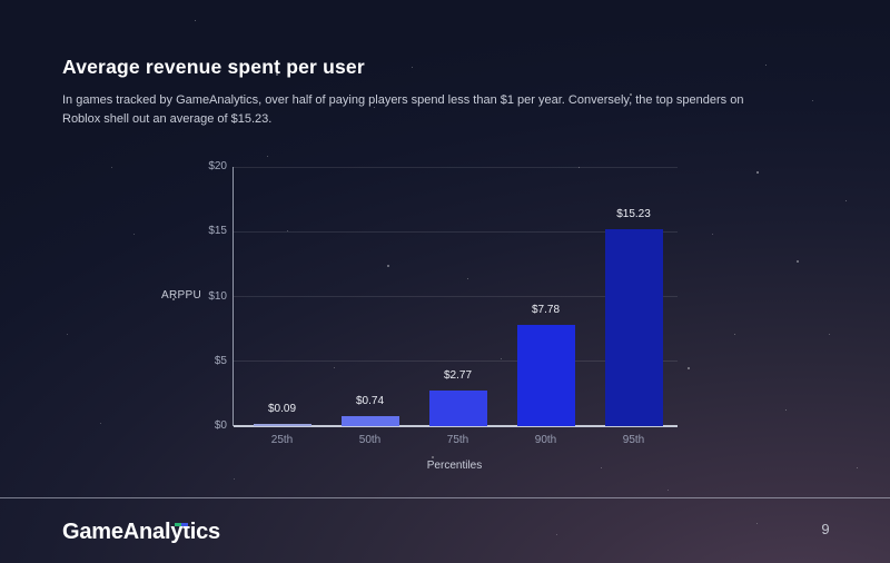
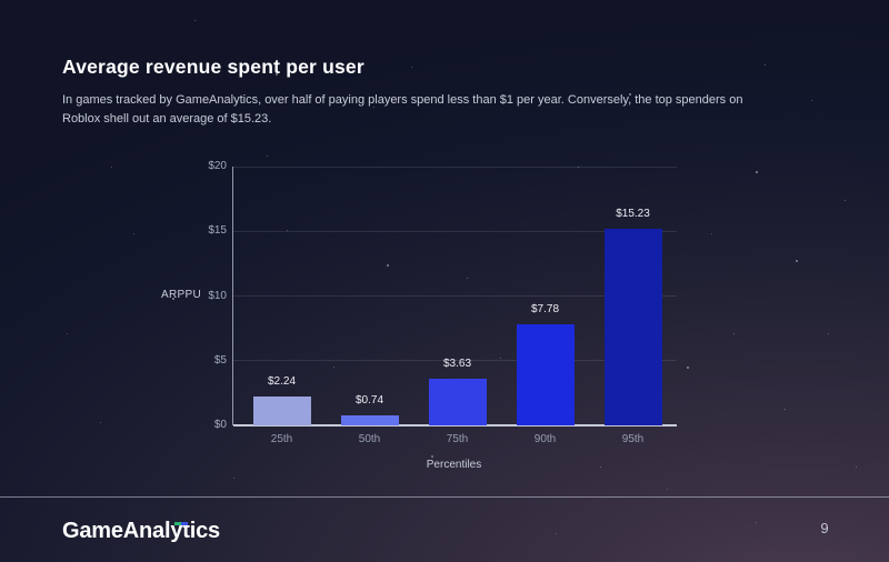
25th: $0.09 -> $2.24
75th: $2.77 -> $3.63
